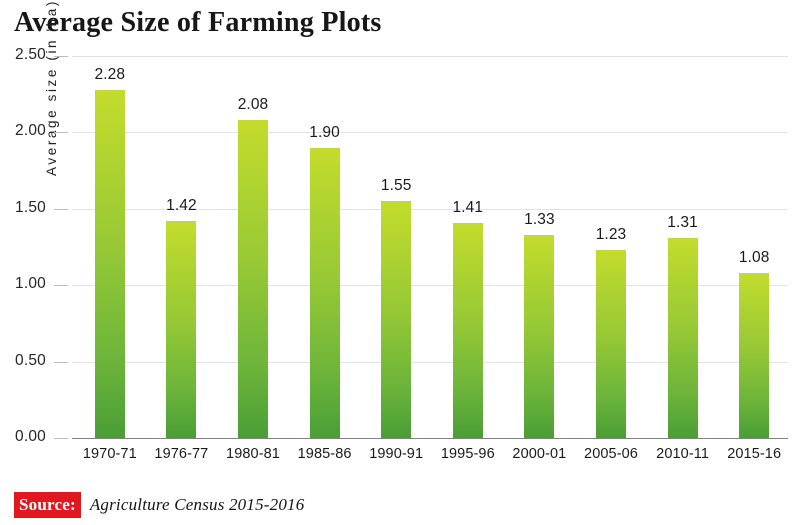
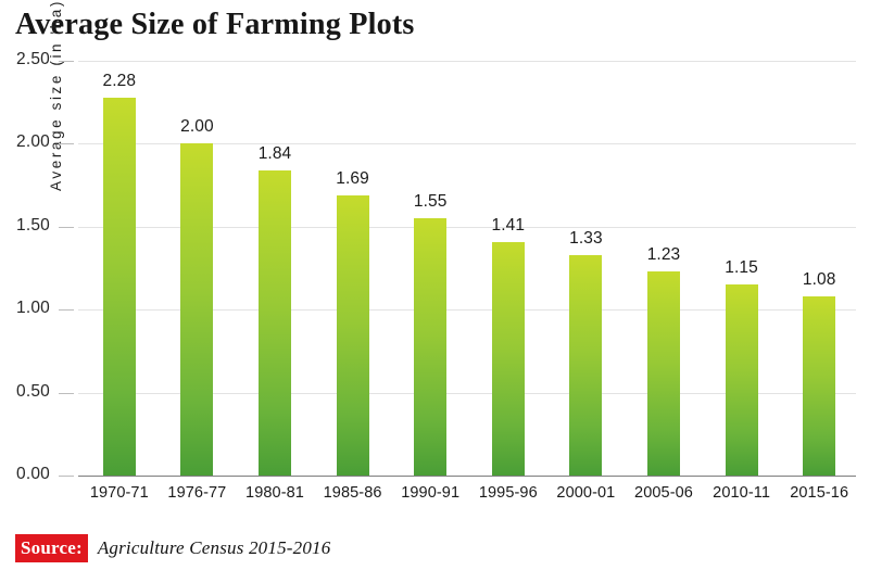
1976-77: 1.42 -> 2.00
1980-81: 2.08 -> 1.84
1985-86: 1.90 -> 1.69
2010-11: 1.31 -> 1.15
